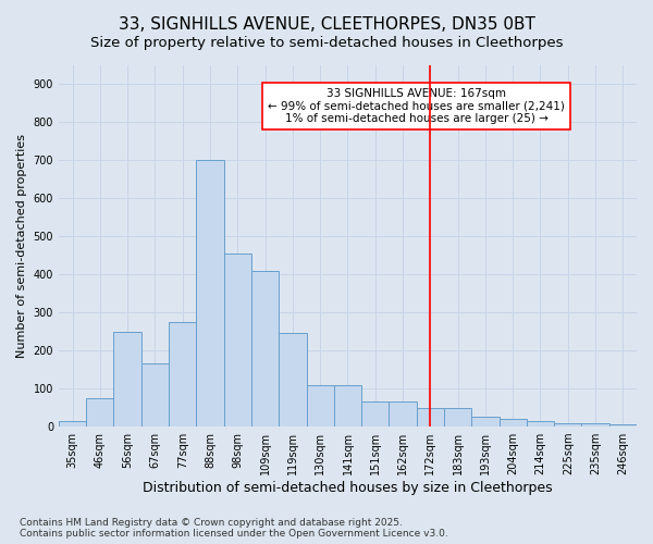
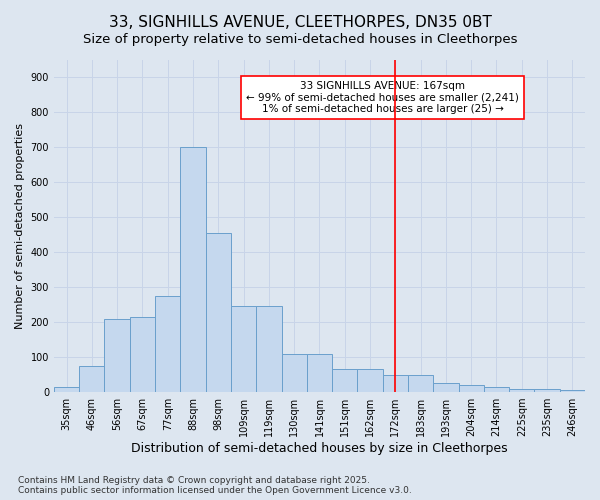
56sqm: 250 -> 210
67sqm: 165 -> 215
109sqm: 410 -> 245
